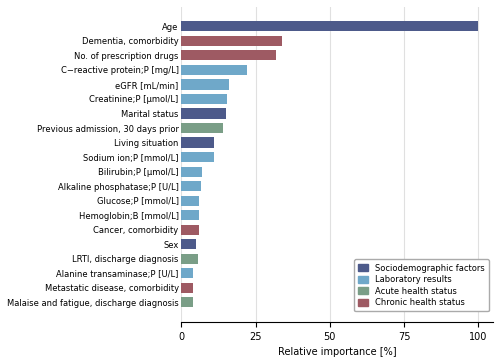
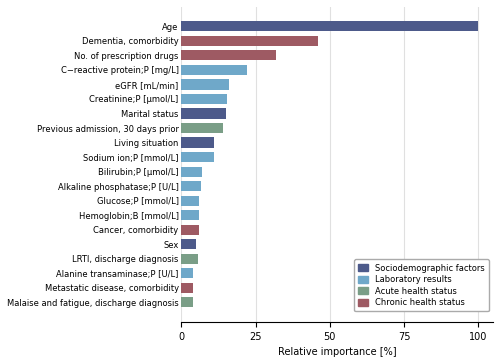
Dementia, comorbidity: 34.0 -> 46.0
